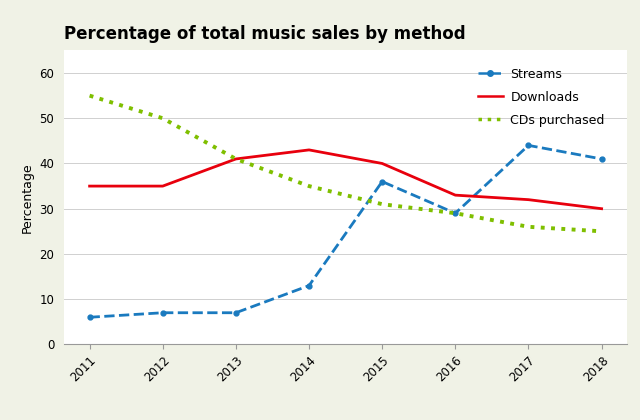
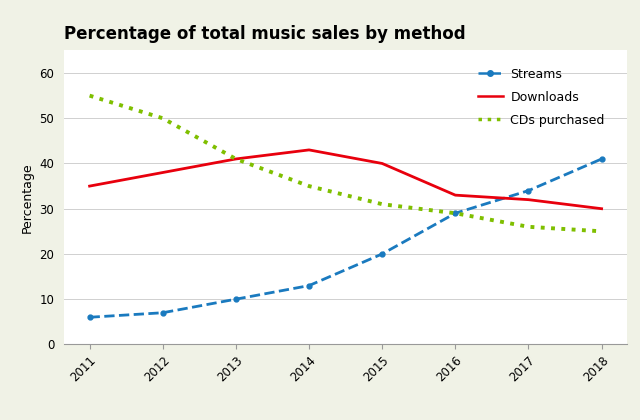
Downloads/2012: 35 -> 38
Streams/2013: 7 -> 10
Streams/2015: 36 -> 20
Streams/2017: 44 -> 34
